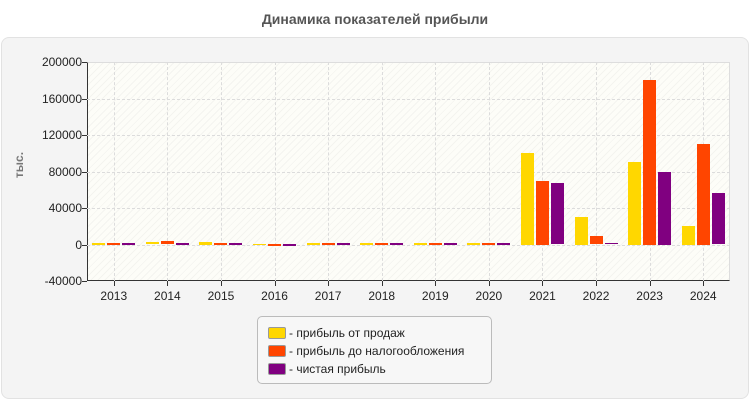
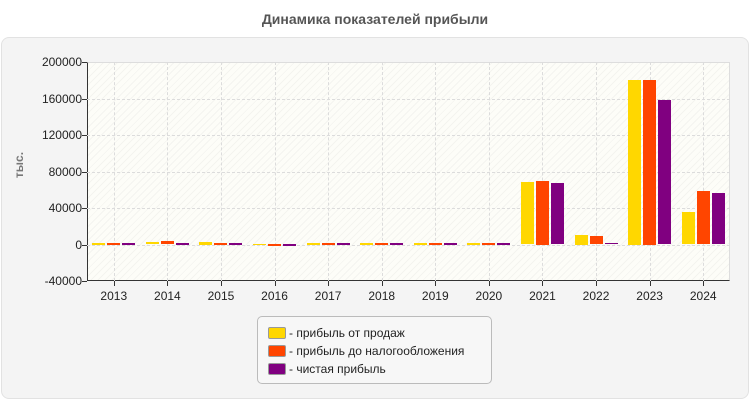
- прибыль от продаж/2021: 100000 -> 70000
- прибыль от продаж/2022: 30000 -> 10000
- прибыль от продаж/2023: 90000 -> 180000
- чистая прибыль/2023: 80000 -> 160000
- прибыль от продаж/2024: 20000 -> 40000
- прибыль до налогообложения/2024: 110000 -> 60000
